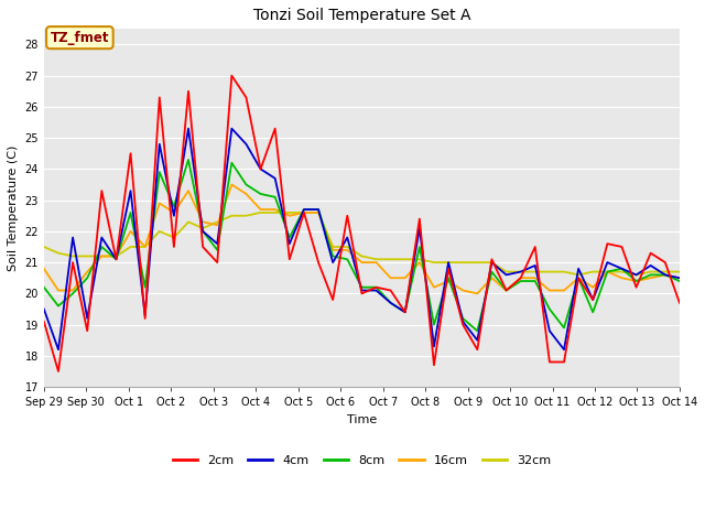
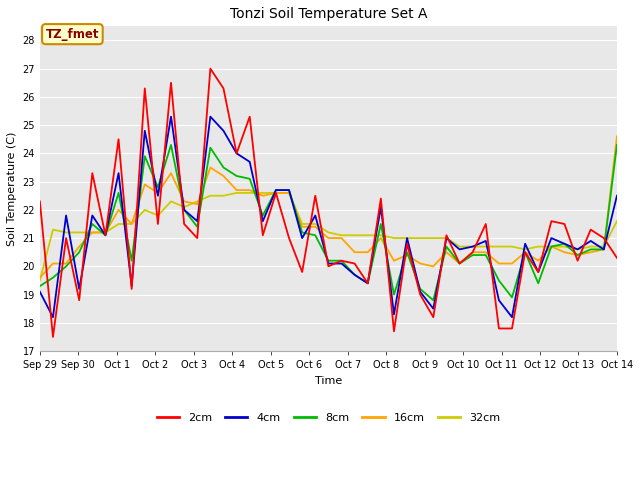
2cm/Sep 29: 19.1 -> 22.3
4cm/Sep 29: 19.5 -> 19.1
8cm/Sep 29: 20.2 -> 19.3
16cm/Sep 29: 20.8 -> 19.6
32cm/Sep 29: 21.5 -> 19.5
2cm/Oct 14: 19.7 -> 20.3
4cm/Oct 14: 20.5 -> 22.5
8cm/Oct 14: 20.4 -> 24.3
16cm/Oct 14: 20.5 -> 24.6
32cm/Oct 14: 20.7 -> 21.6
